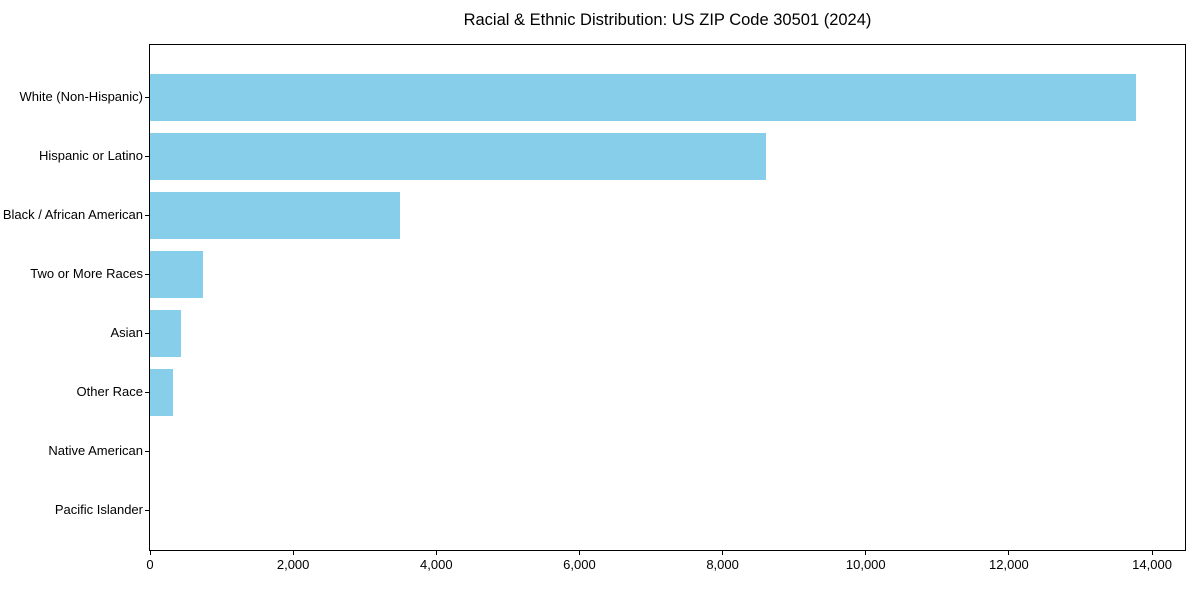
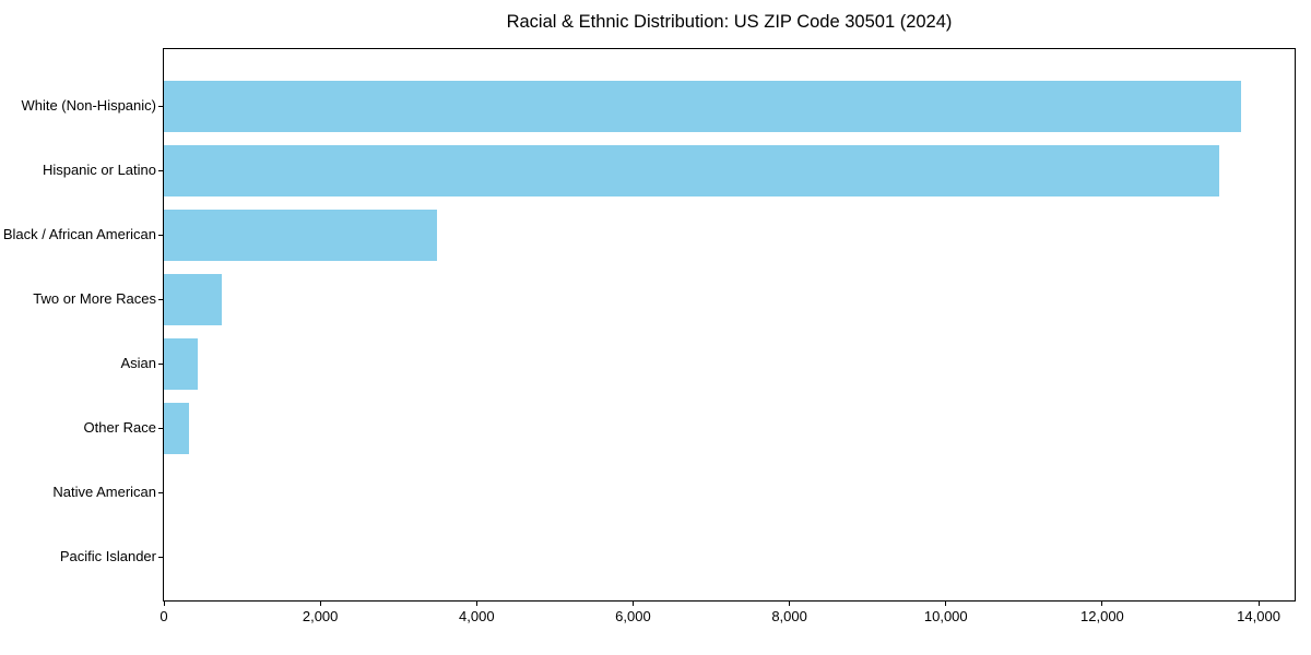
Hispanic or Latino: 8600 -> 13500
